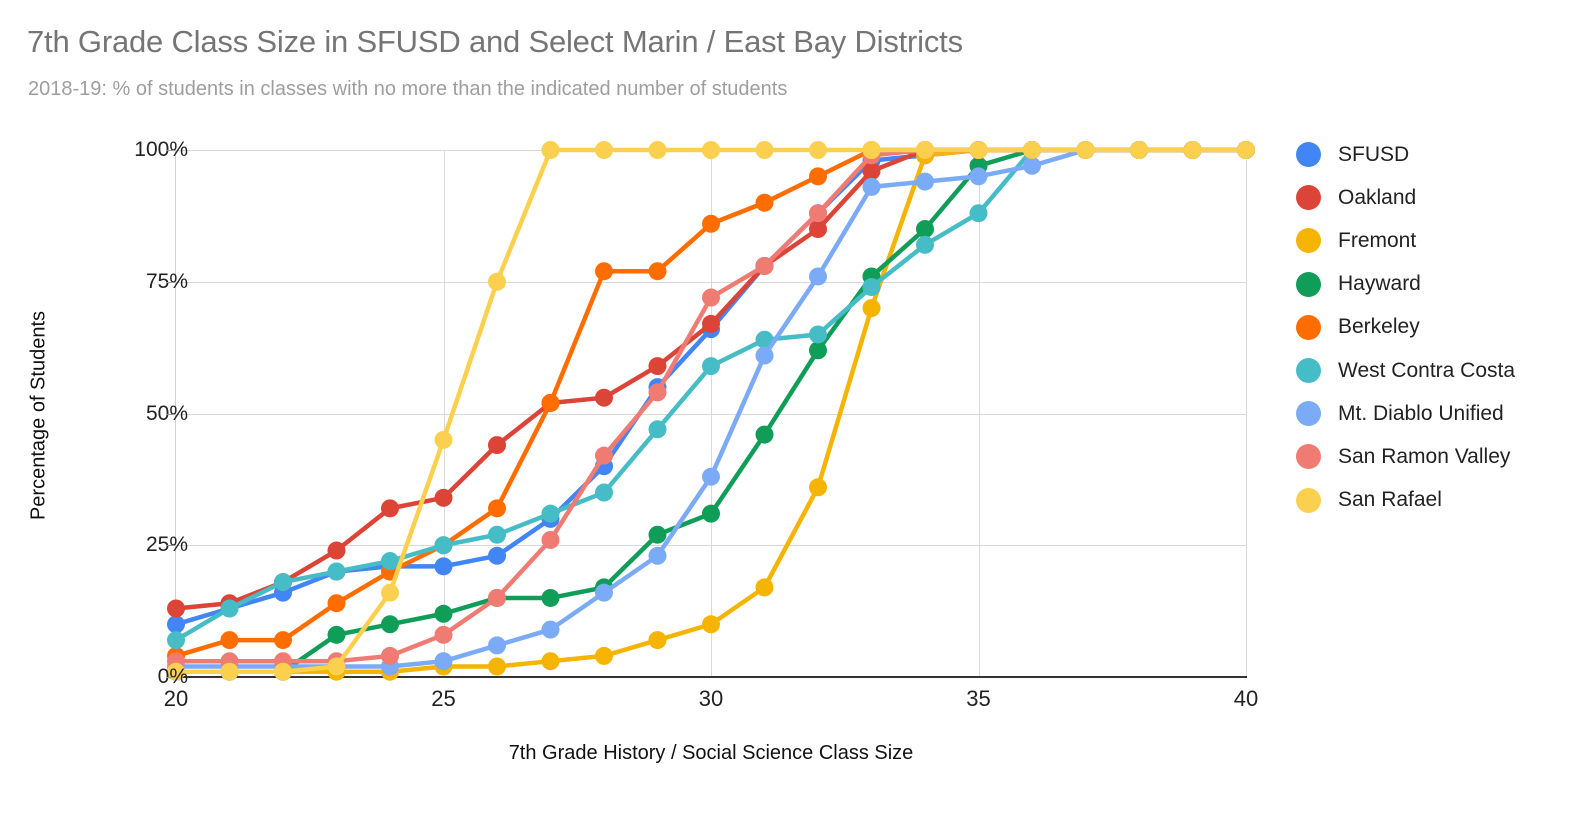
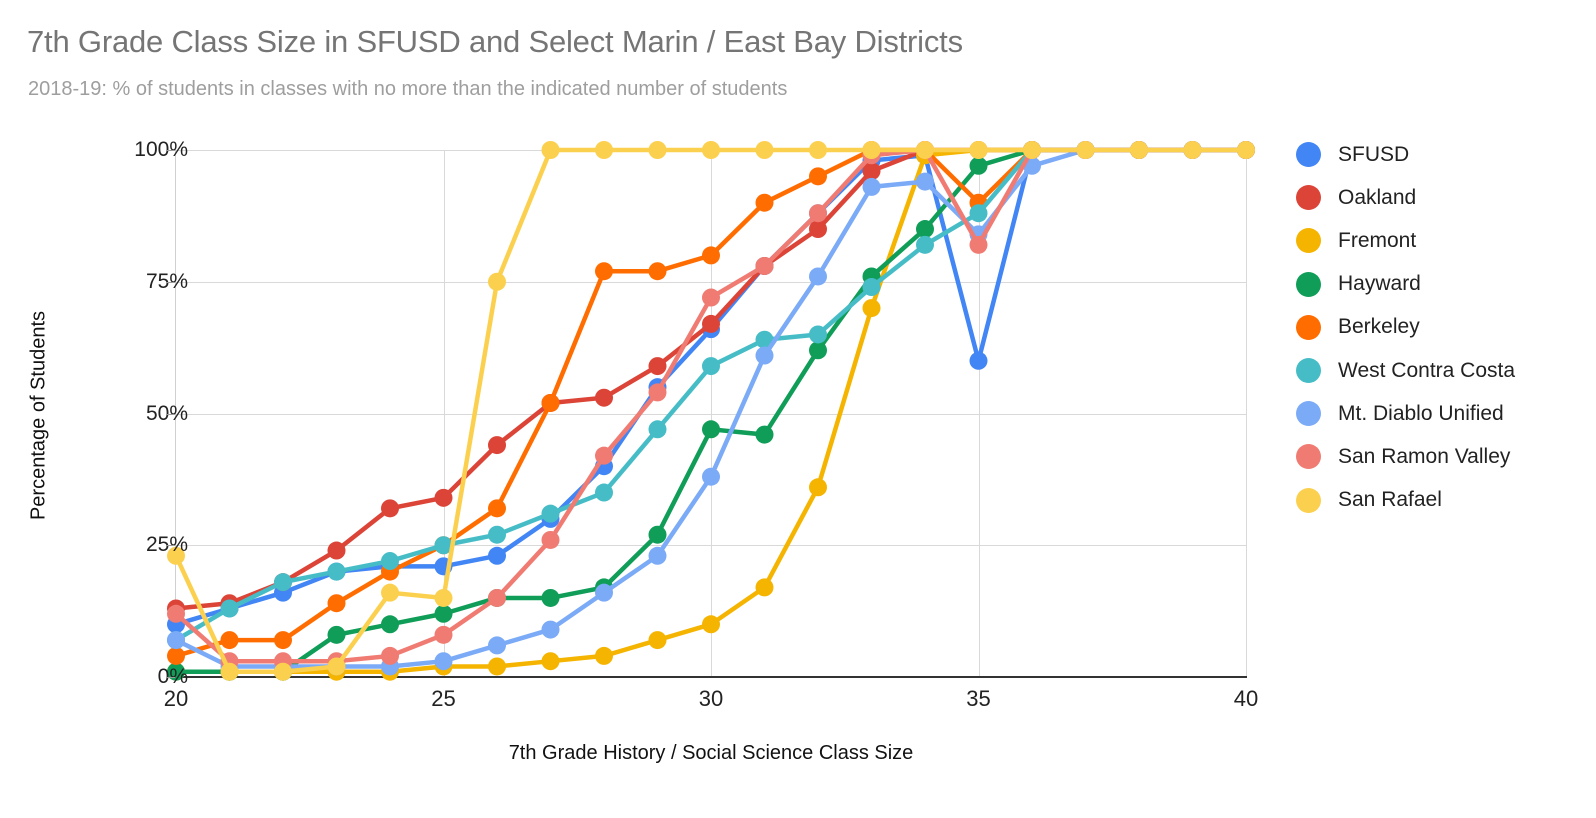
Mt. Diablo Unified/20: 2% -> 7%
San Ramon Valley/20: 3% -> 12%
San Rafael/20: 1% -> 23%
San Rafael/25: 45% -> 15%
Hayward/30: 31% -> 47%
Berkeley/30: 86% -> 80%
SFUSD/35: 100% -> 60%
Berkeley/35: 100% -> 90%
Mt. Diablo Unified/35: 95% -> 84%
San Ramon Valley/35: 100% -> 82%
